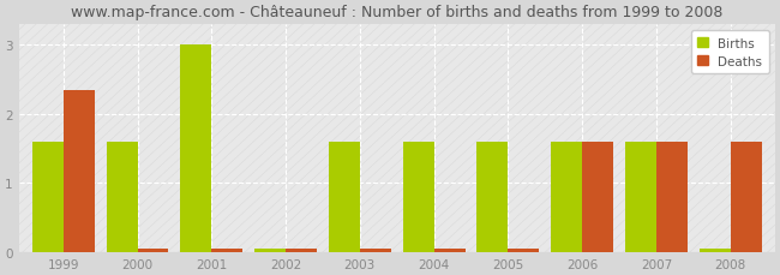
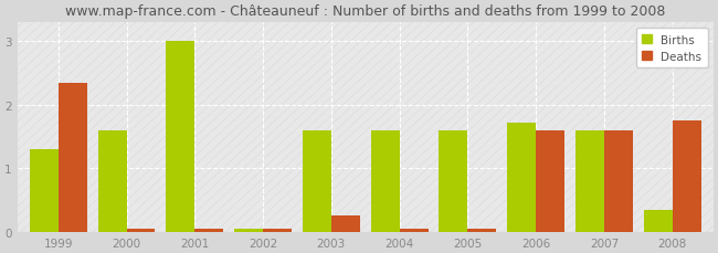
Births/1999: 1.60 -> 1.30
Deaths/2003: 0.05 -> 0.26
Births/2006: 1.60 -> 1.72
Births/2008: 0.05 -> 0.34
Deaths/2008: 1.60 -> 1.76
